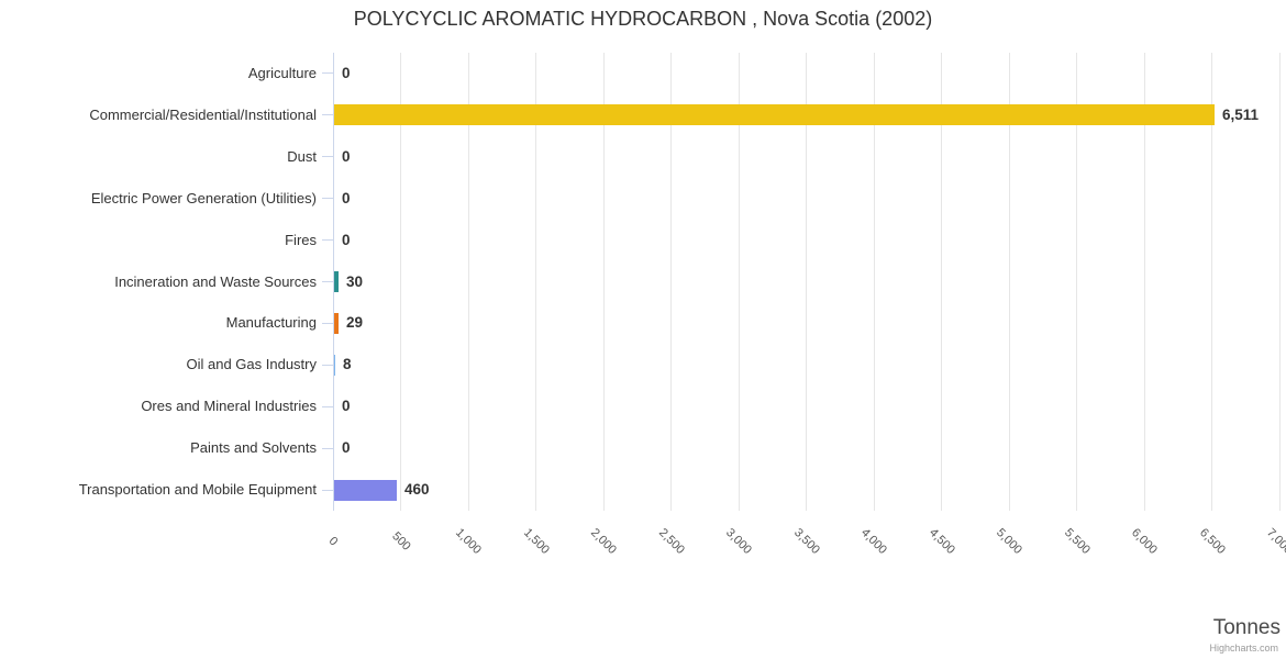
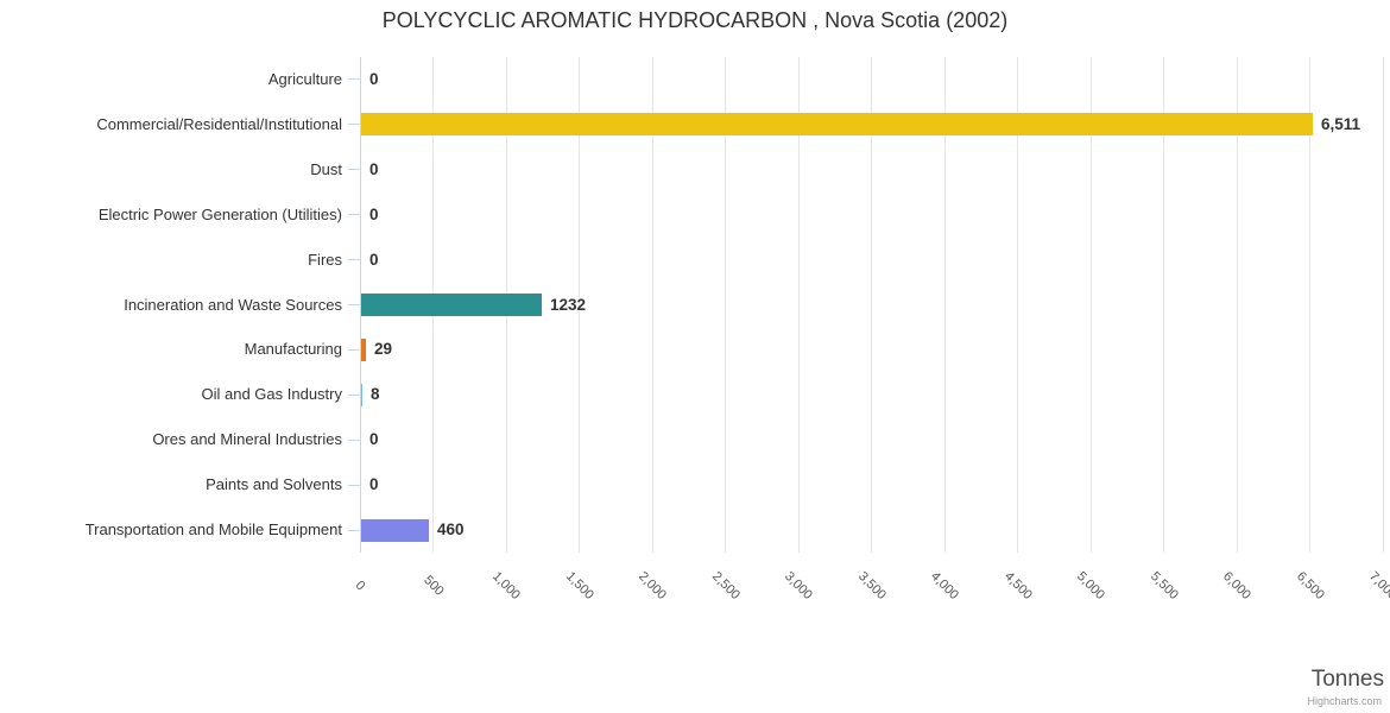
Incineration and Waste Sources: 30 -> 1232
